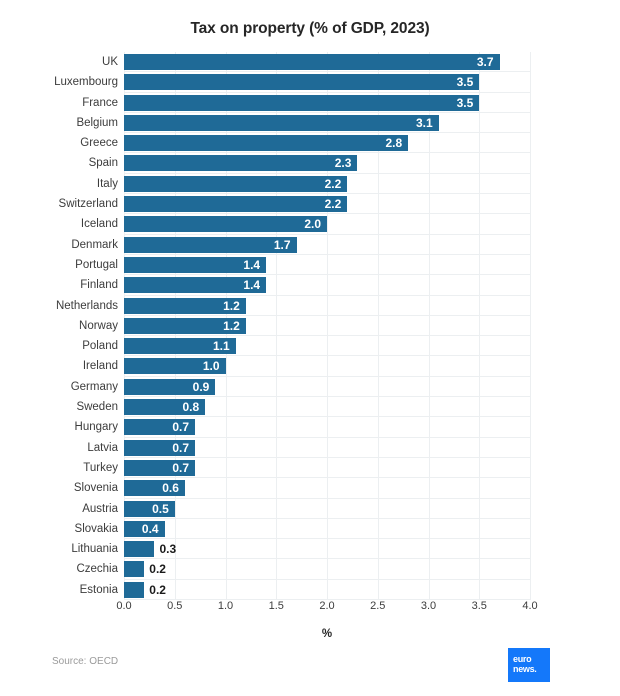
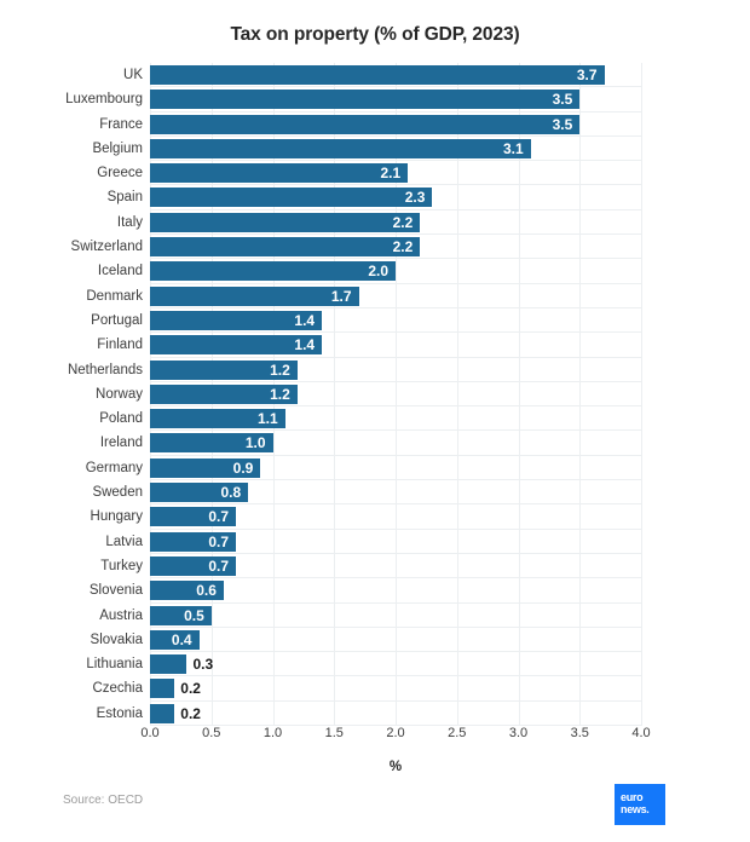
Greece: 2.8 -> 2.1
